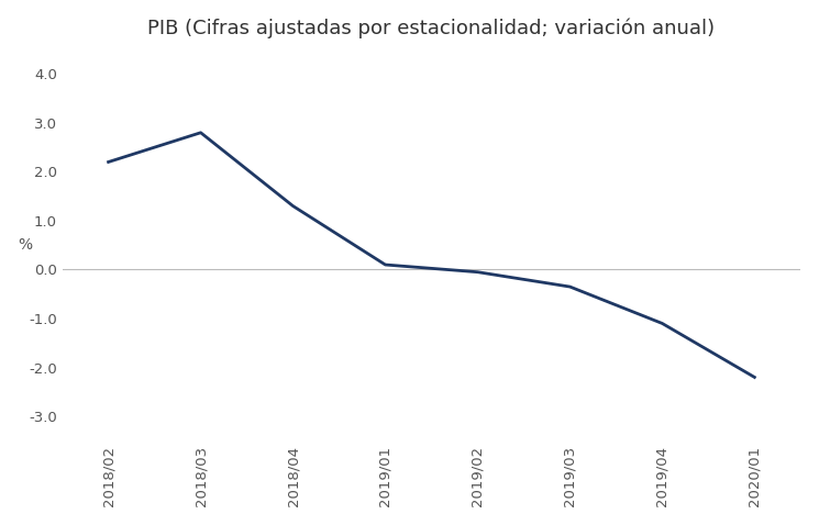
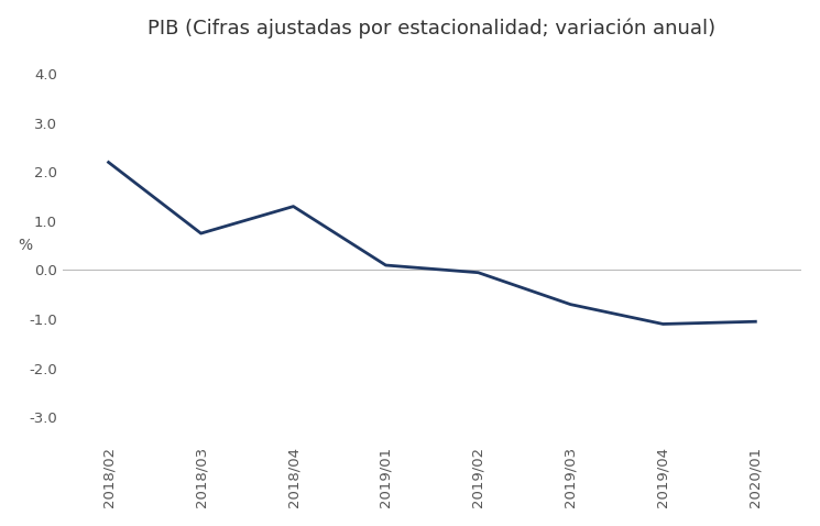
2018/03: 2.80 -> 0.75
2019/03: -0.35 -> -0.70
2020/01: -2.20 -> -1.05
